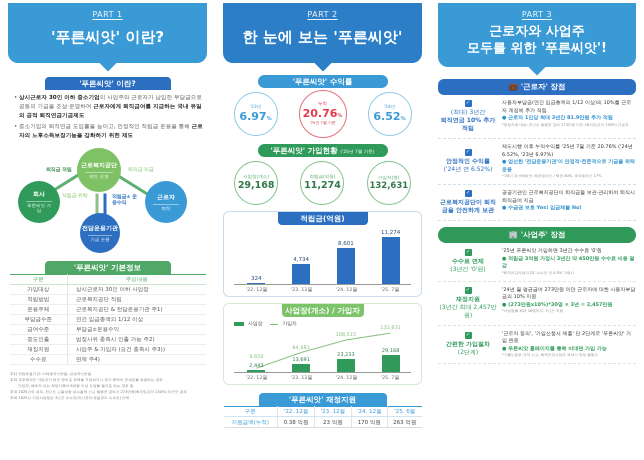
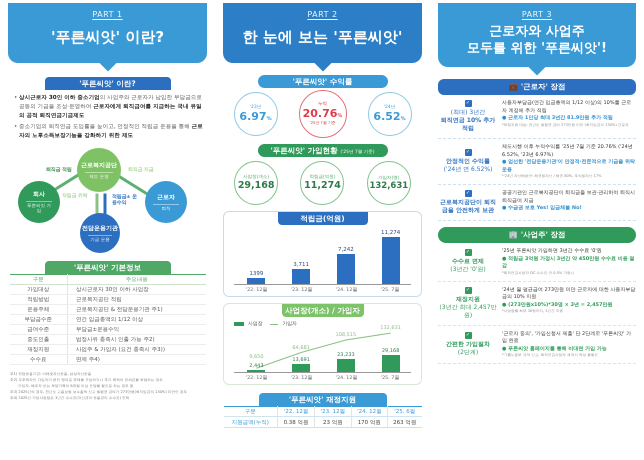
적립금(억원)/'22. 12월: 324 -> 1399
적립금(억원)/'23. 12월: 4,734 -> 3,711
적립금(억원)/'24. 12월: 8,601 -> 7,242
